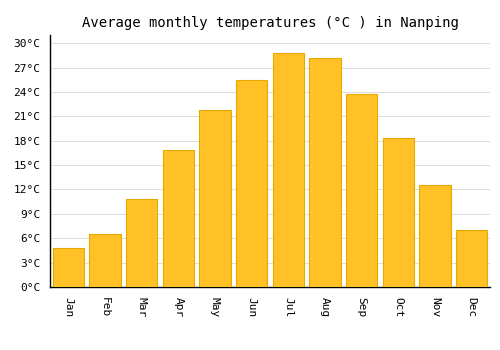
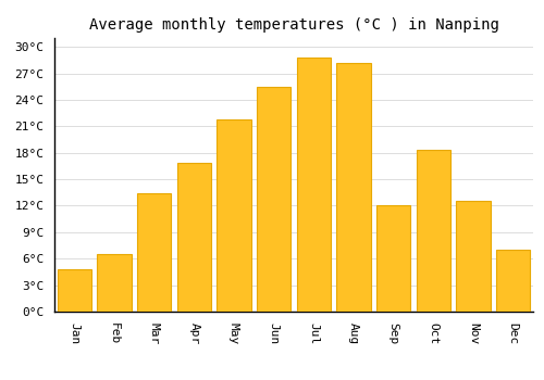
Mar: 10.8°C -> 13.4°C
Sep: 23.8°C -> 12.0°C
